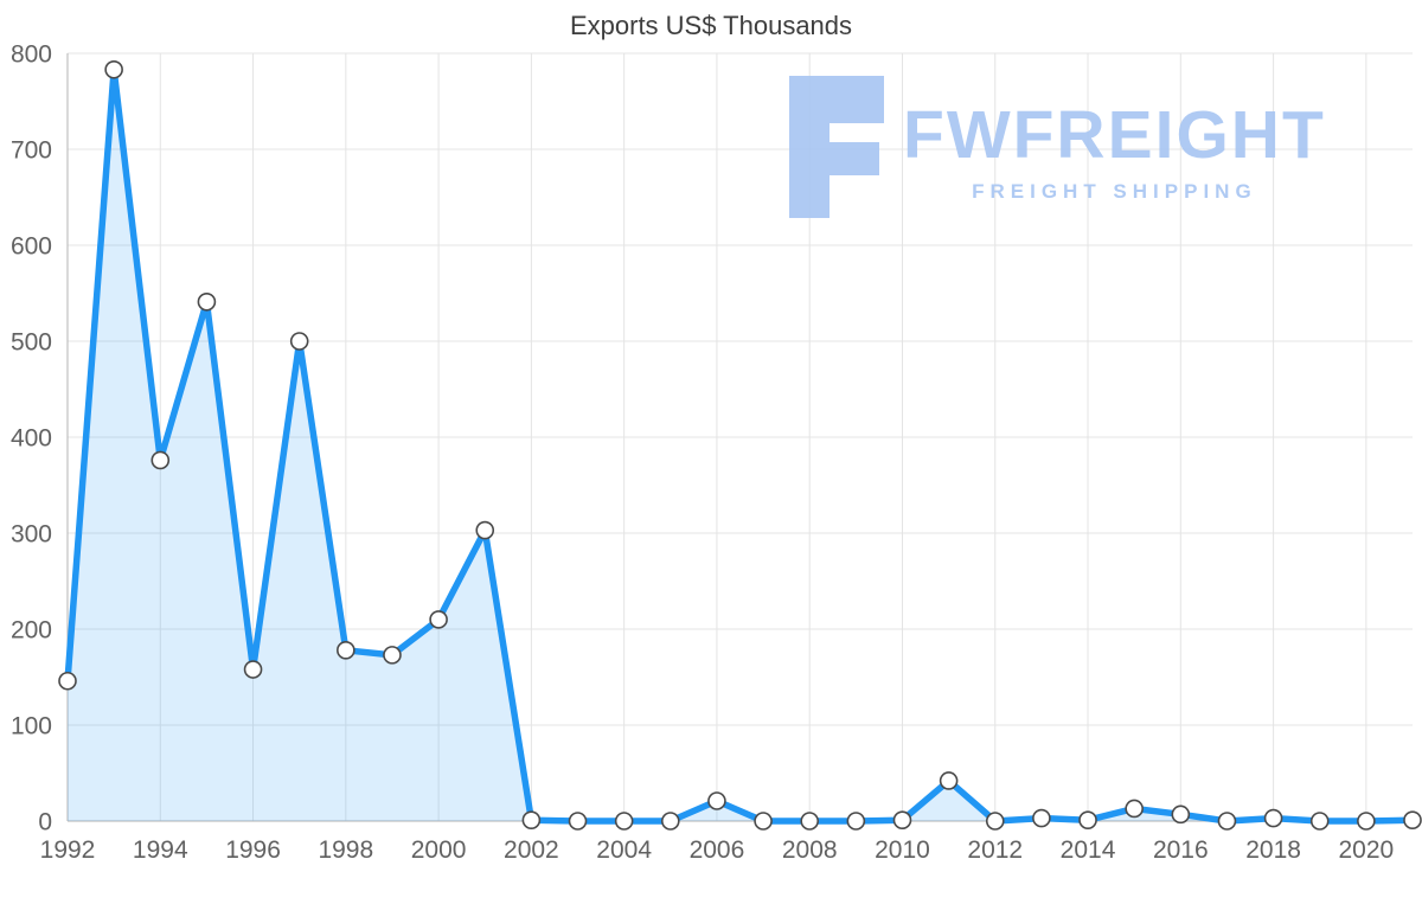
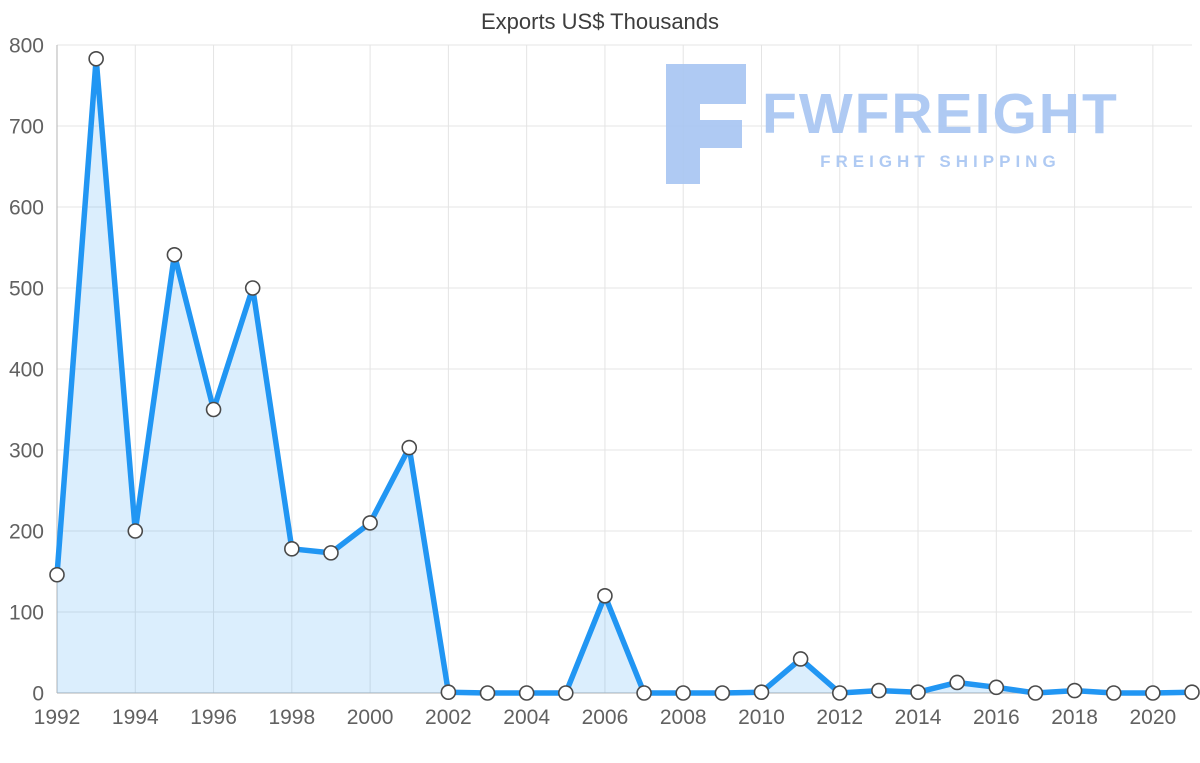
1994: 380 -> 200
1996: 160 -> 350
2006: 20 -> 120
